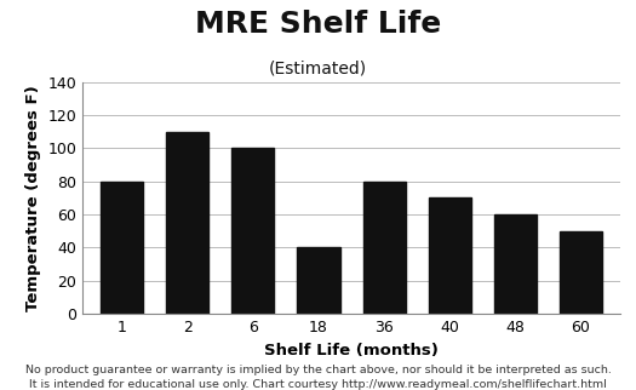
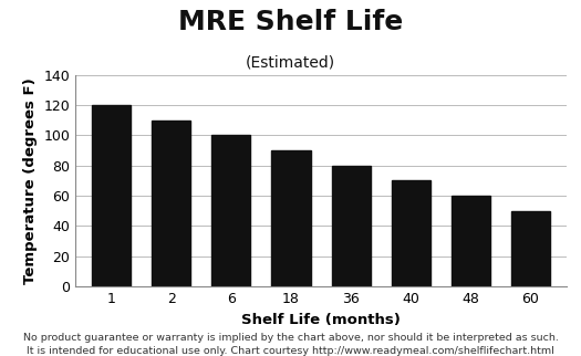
1: 80 -> 120
18: 40 -> 90
